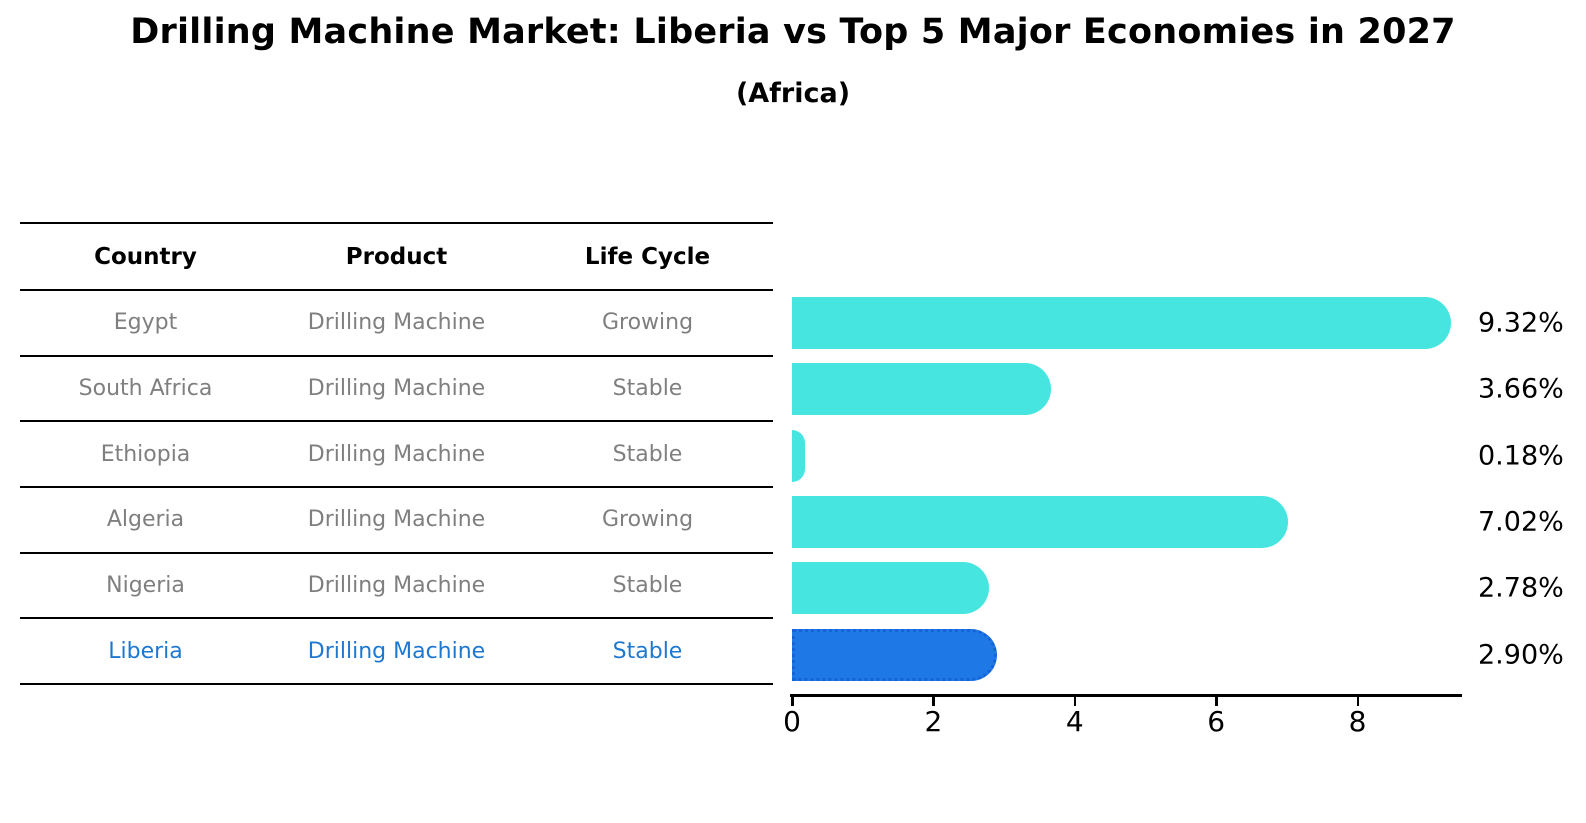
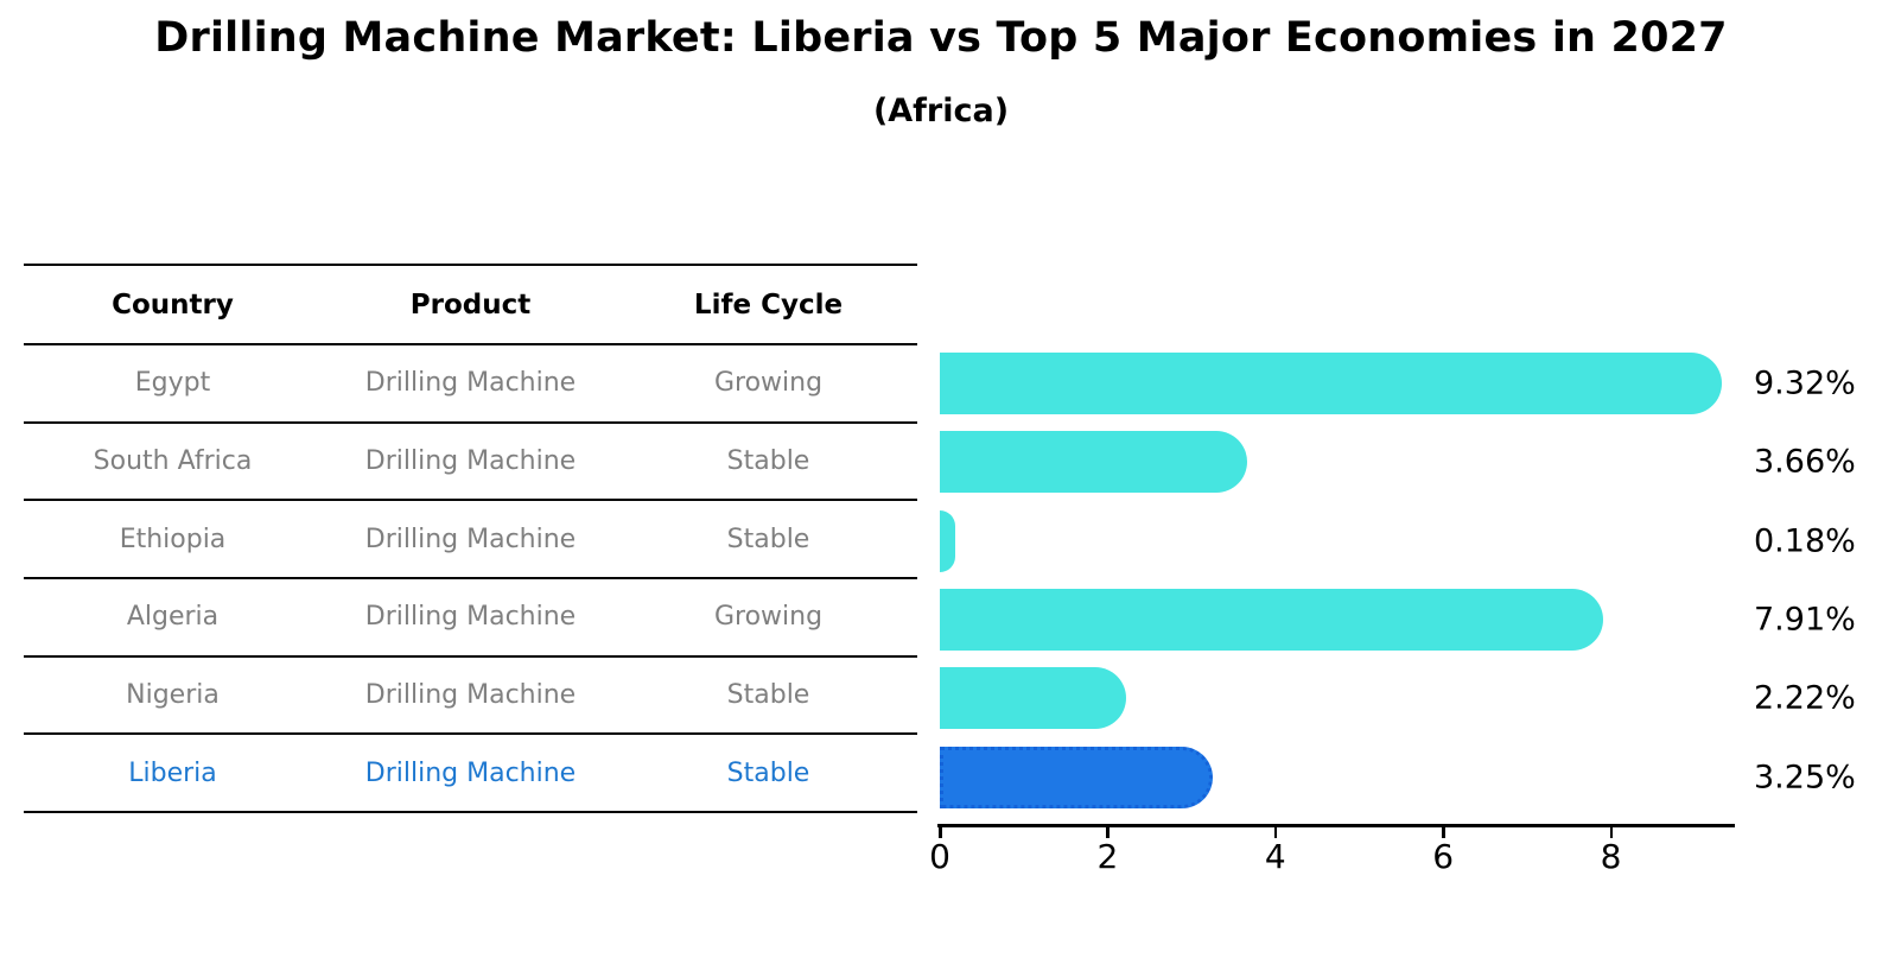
Algeria: 7.02% -> 7.91%
Nigeria: 2.78% -> 2.22%
Liberia: 2.90% -> 3.25%
